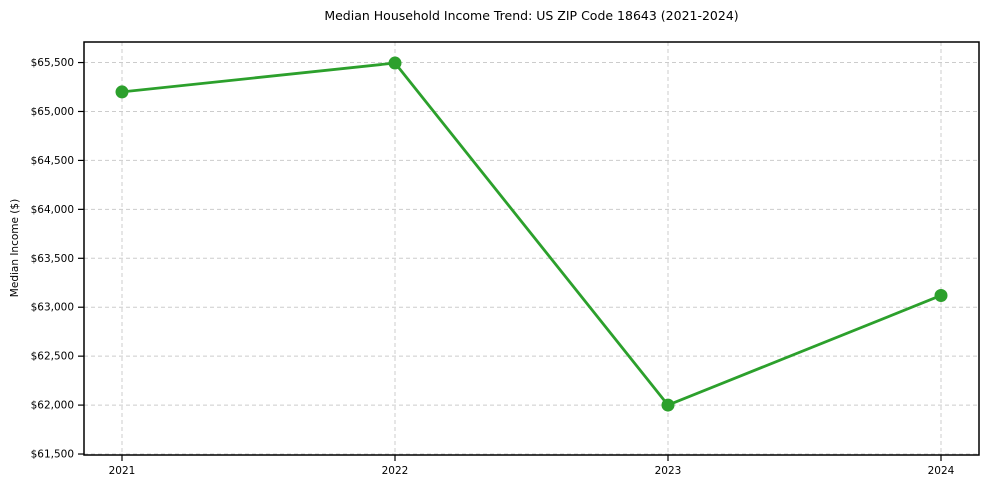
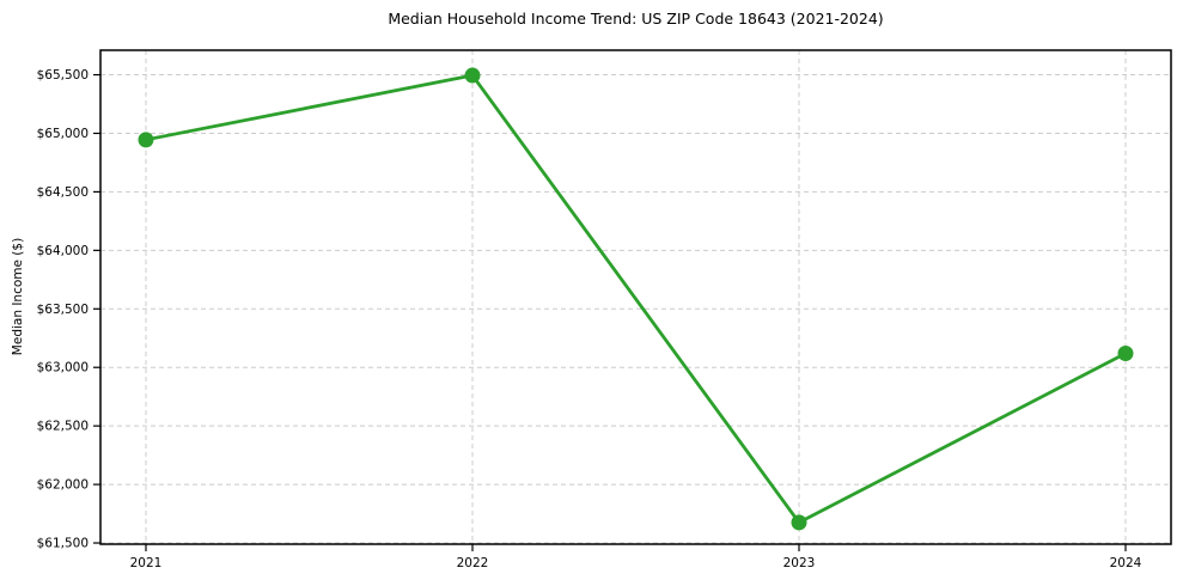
2021: $65200 -> $64900
2023: $62000 -> $61700
